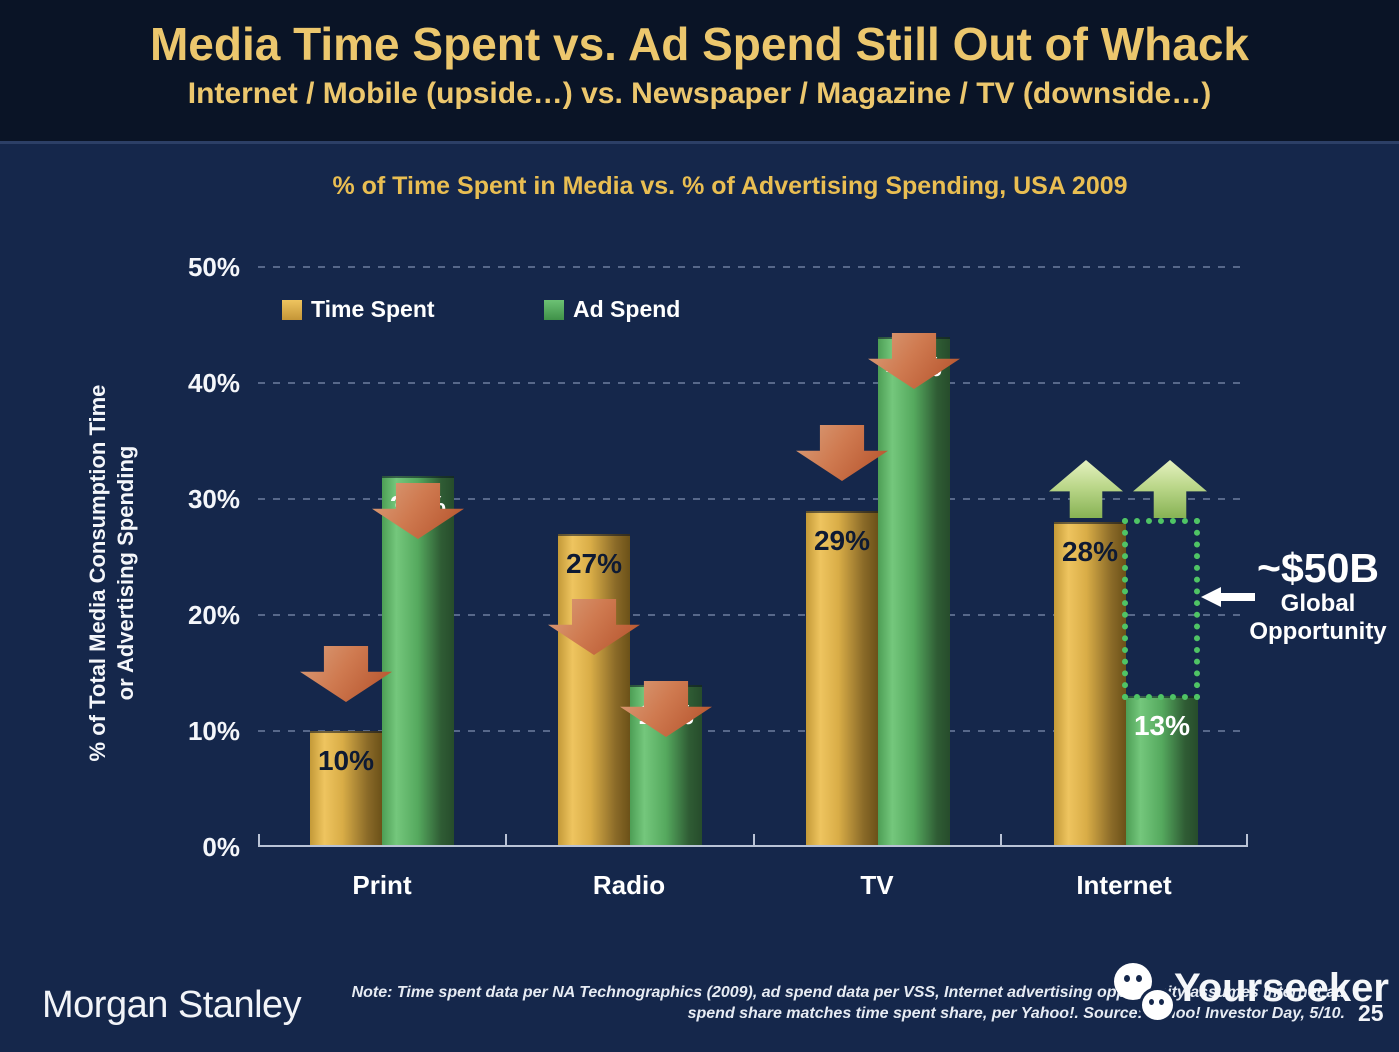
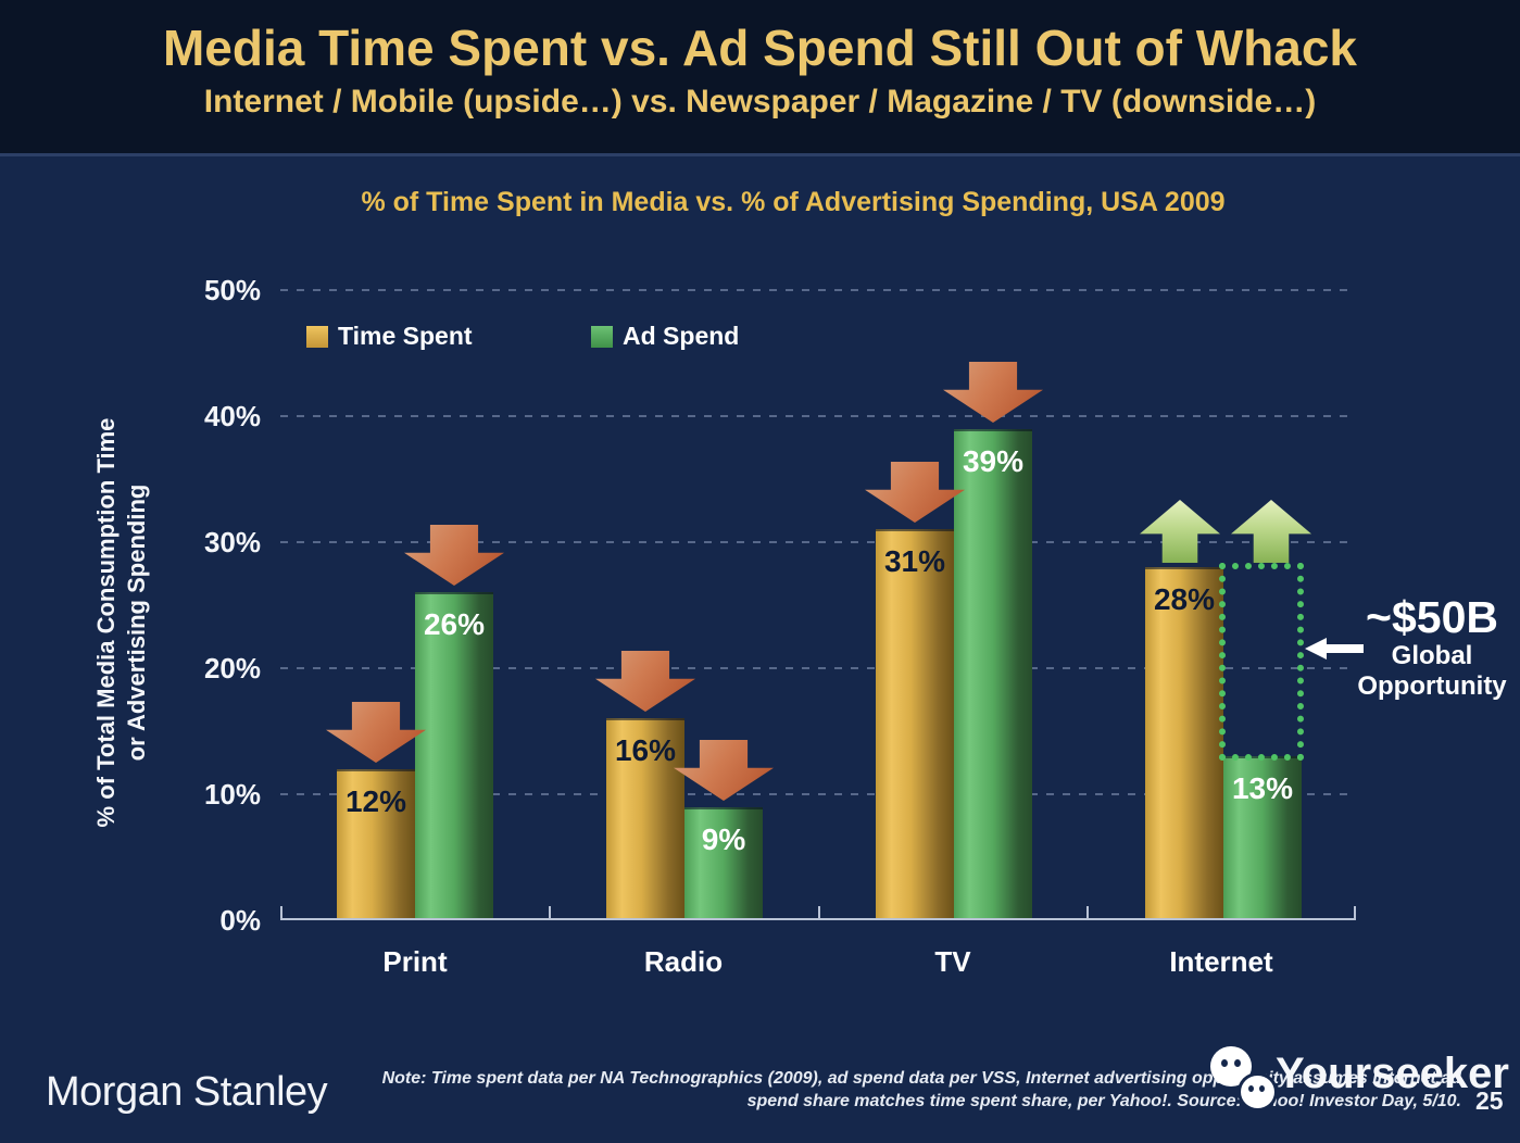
Time Spent/Print: 10% -> 12%
Ad Spend/Print: 32% -> 26%
Time Spent/Radio: 27% -> 16%
Ad Spend/Radio: 14% -> 9%
Time Spent/TV: 29% -> 31%
Ad Spend/TV: 44% -> 39%
